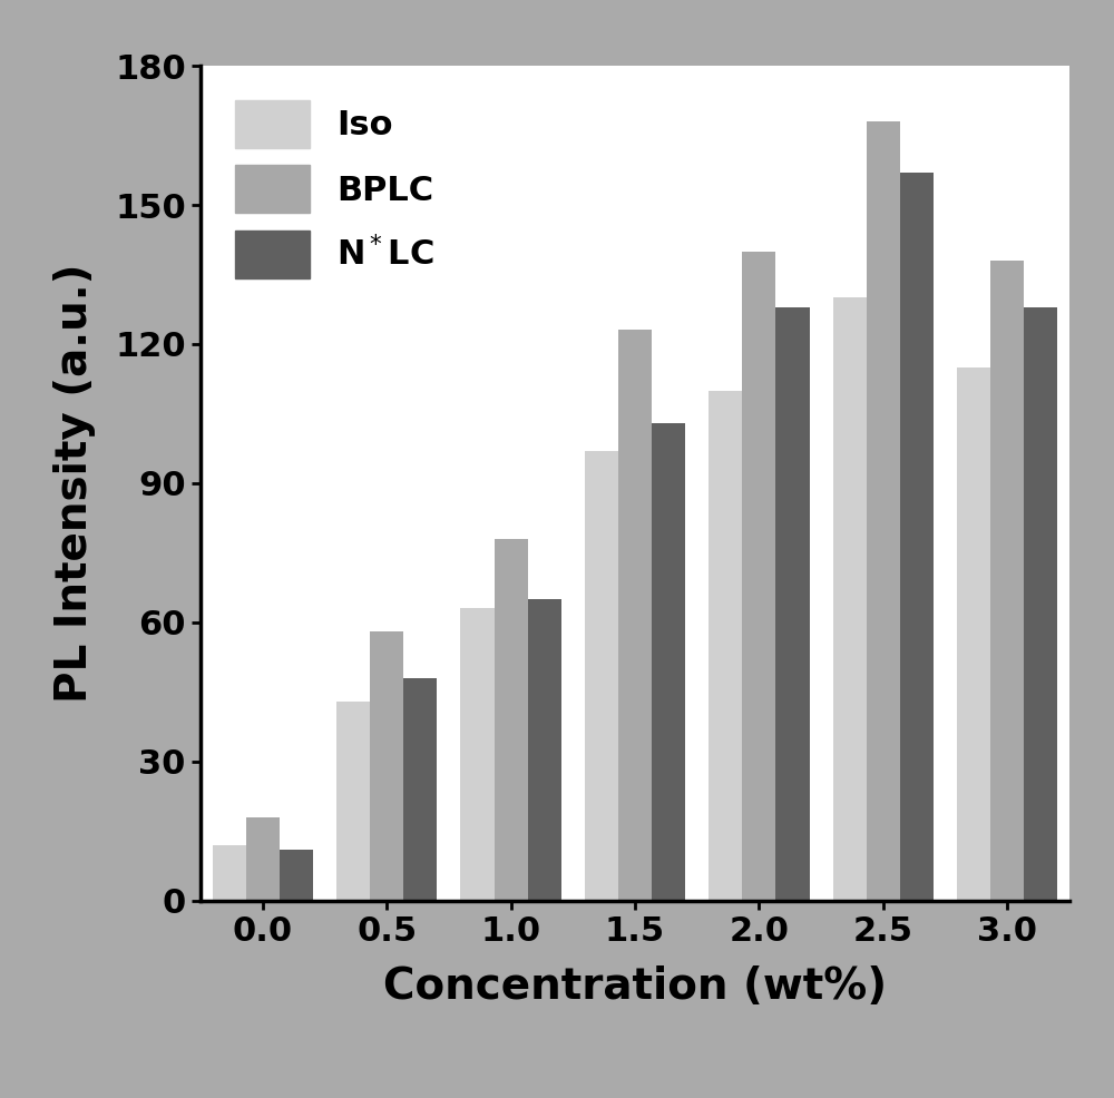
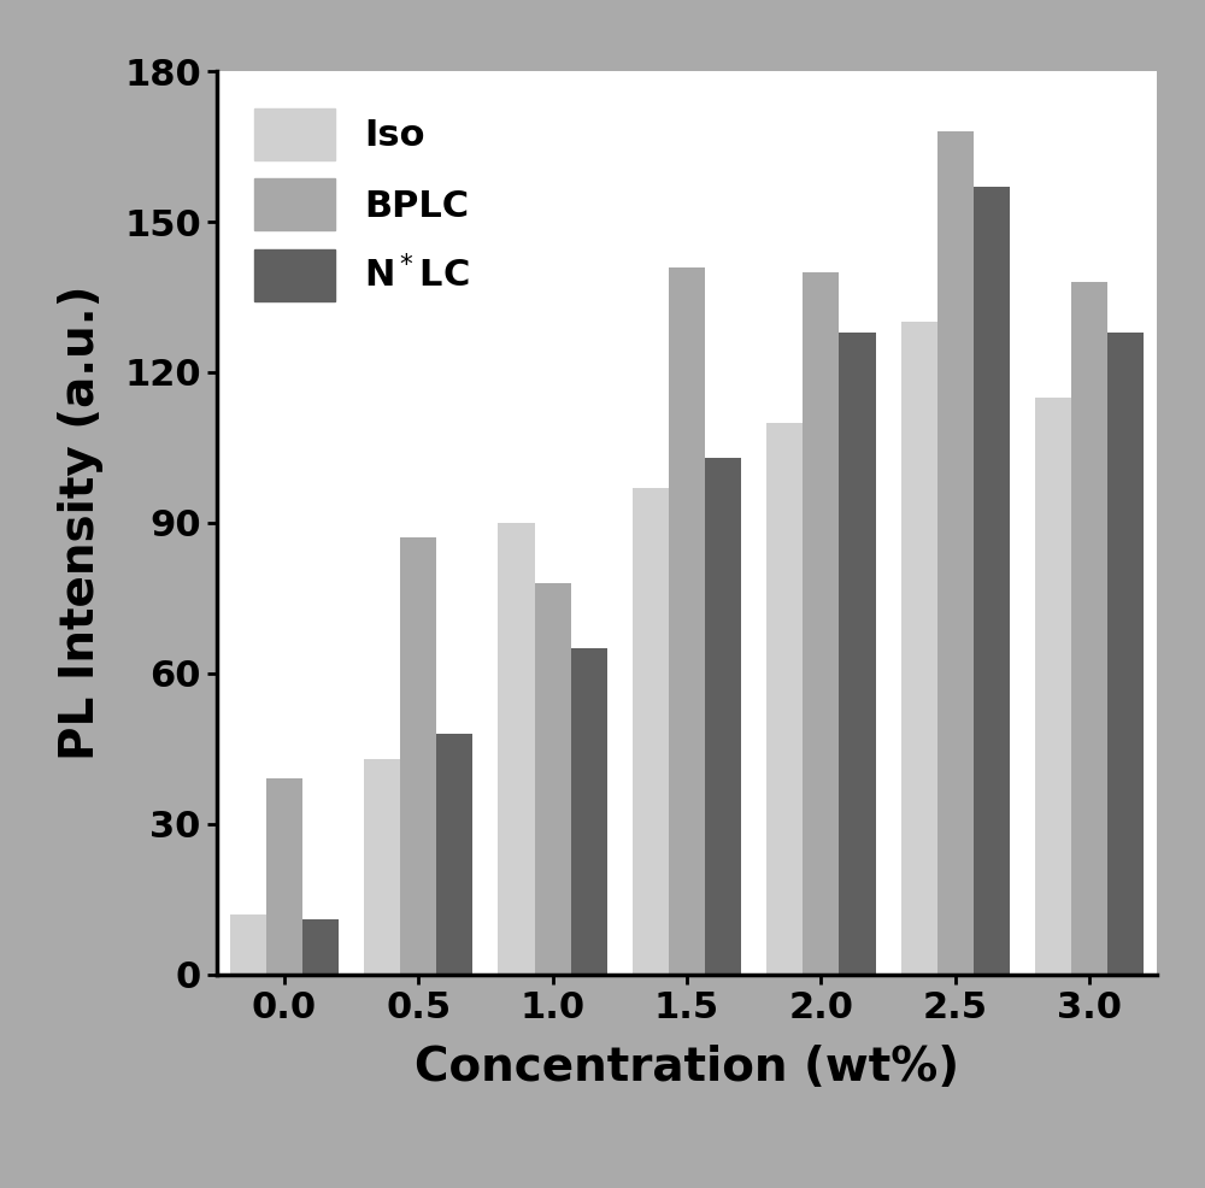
BPLC/0.0: 18 -> 39
BPLC/0.5: 58 -> 87
Iso/1.0: 63 -> 90
BPLC/1.5: 123 -> 141
